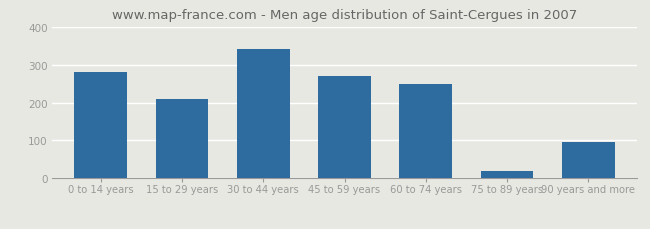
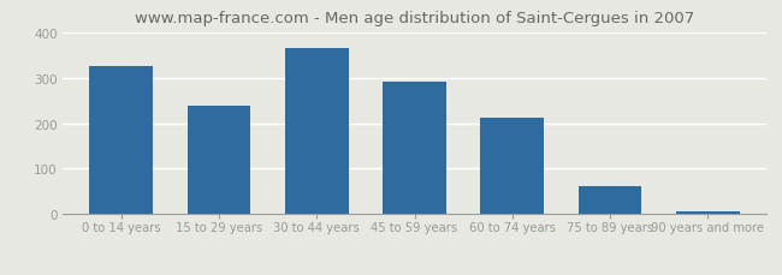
0 to 14 years: 280 -> 325
15 to 29 years: 210 -> 238
30 to 44 years: 340 -> 366
45 to 59 years: 270 -> 290
60 to 74 years: 250 -> 211
75 to 89 years: 20 -> 62
90 years and more: 95 -> 7
